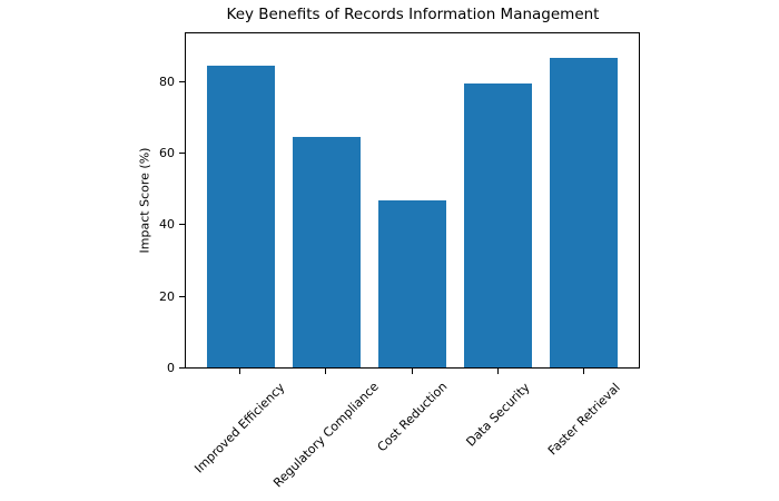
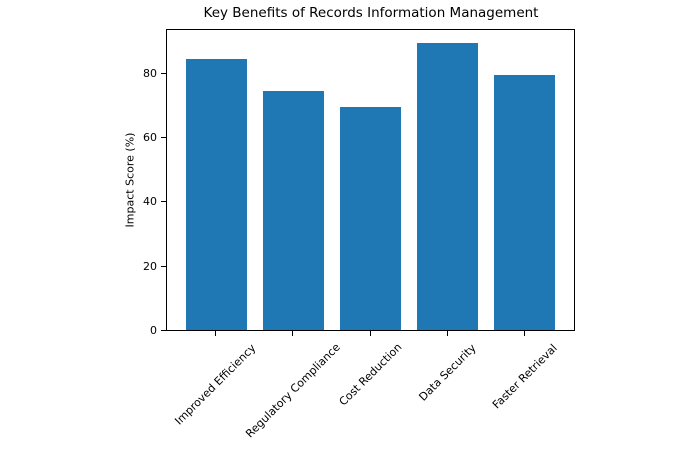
Regulatory Compliance: 65 -> 75
Cost Reduction: 47 -> 70
Data Security: 80 -> 90
Faster Retrieval: 87 -> 80
